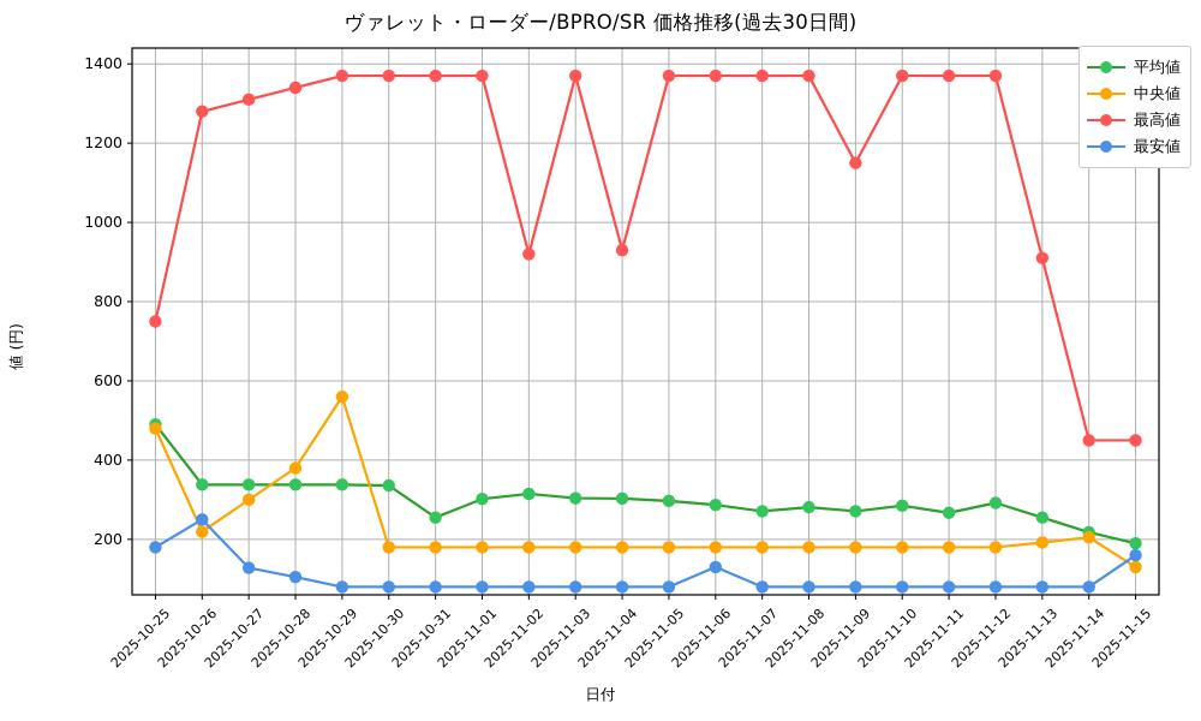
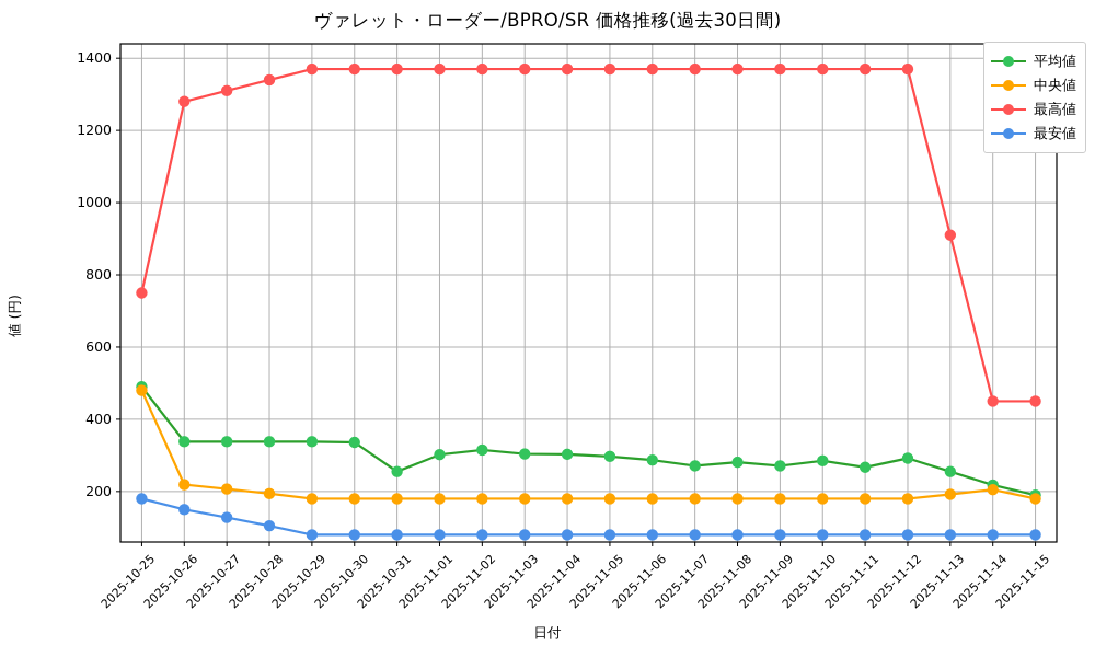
最安値/2025-10-26: 250 -> 150
中央値/2025-10-27: 300 -> 210
中央値/2025-10-28: 380 -> 190
中央値/2025-10-29: 560 -> 180
最高値/2025-11-02: 920 -> 1370
最高値/2025-11-04: 930 -> 1370
最安値/2025-11-06: 130 -> 80
最高値/2025-11-09: 1150 -> 1370
中央値/2025-11-15: 130 -> 180
最安値/2025-11-15: 160 -> 80
